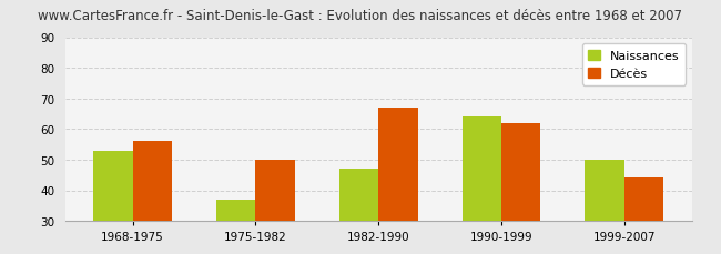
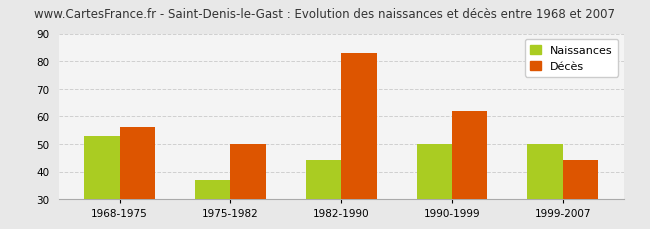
Naissances/1982-1990: 47 -> 44
Décès/1982-1990: 67 -> 83
Naissances/1990-1999: 64 -> 50
